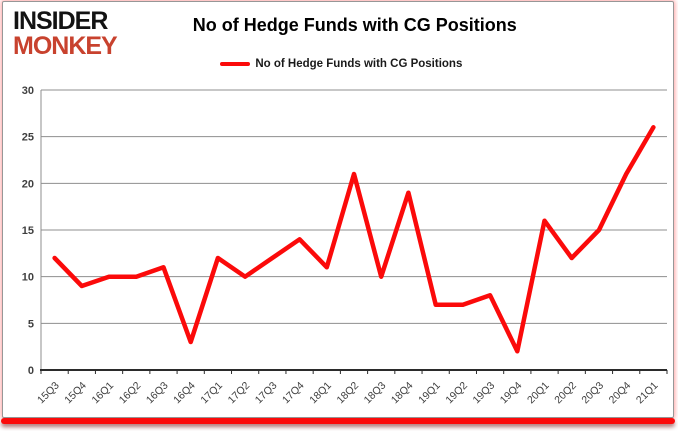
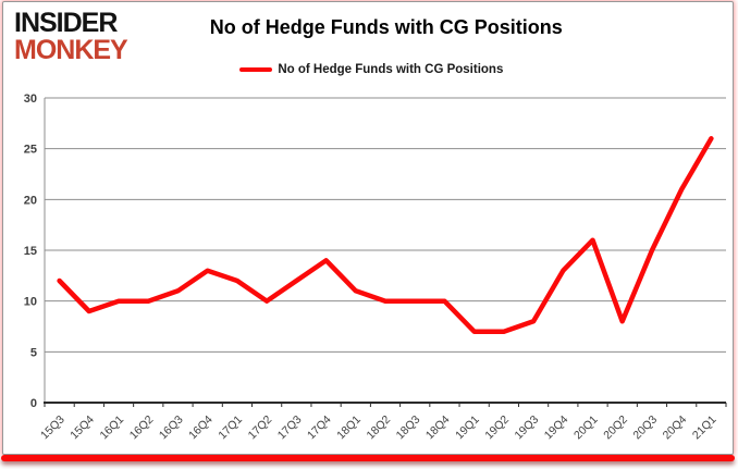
16Q4: 3 -> 13
18Q2: 21 -> 10
18Q4: 19 -> 10
19Q4: 2 -> 13
20Q2: 12 -> 8
